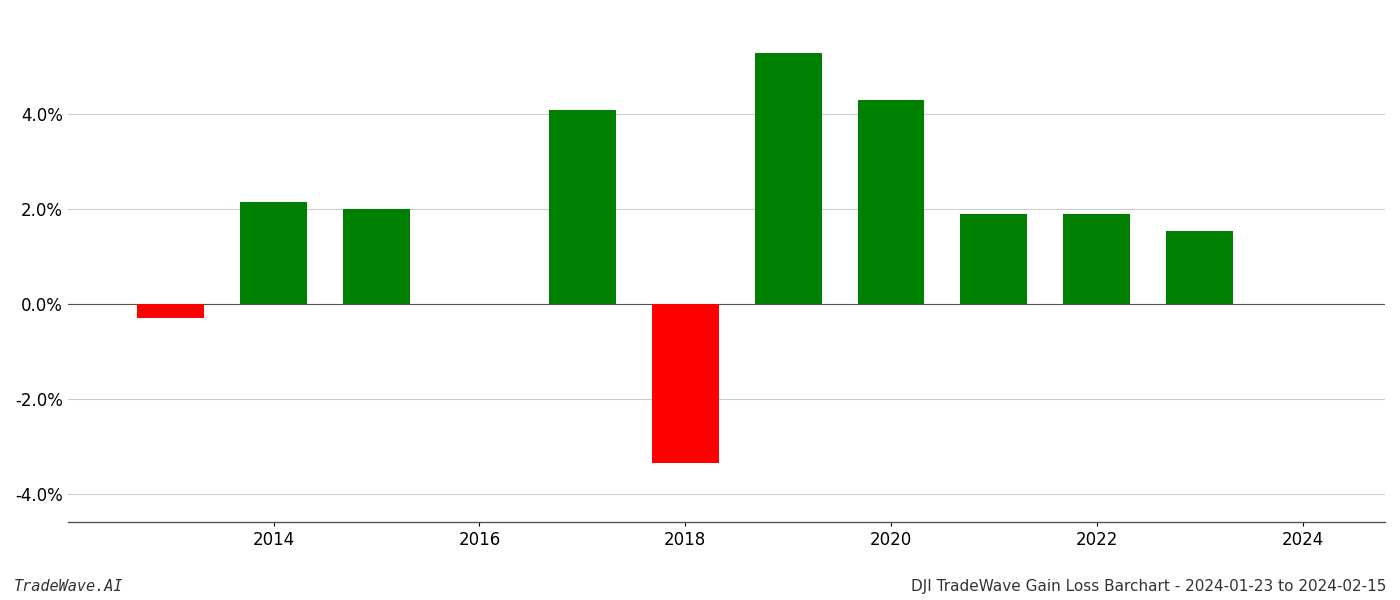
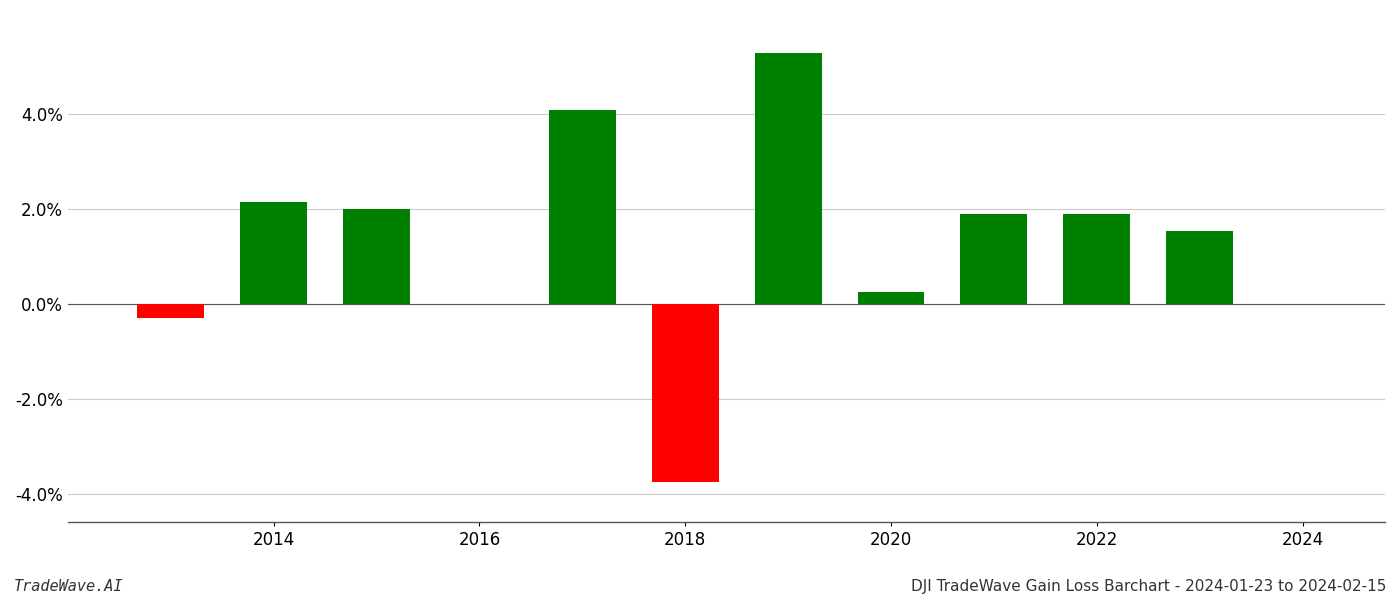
2018: -3.35% -> -3.75%
2020: 4.30% -> 0.25%
